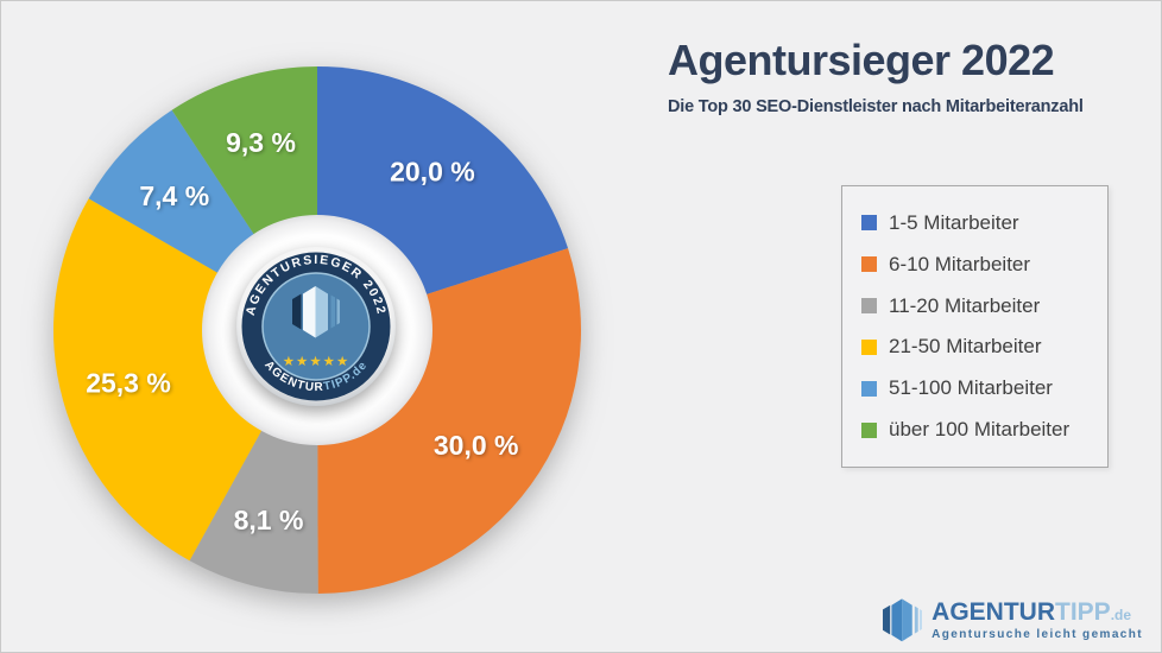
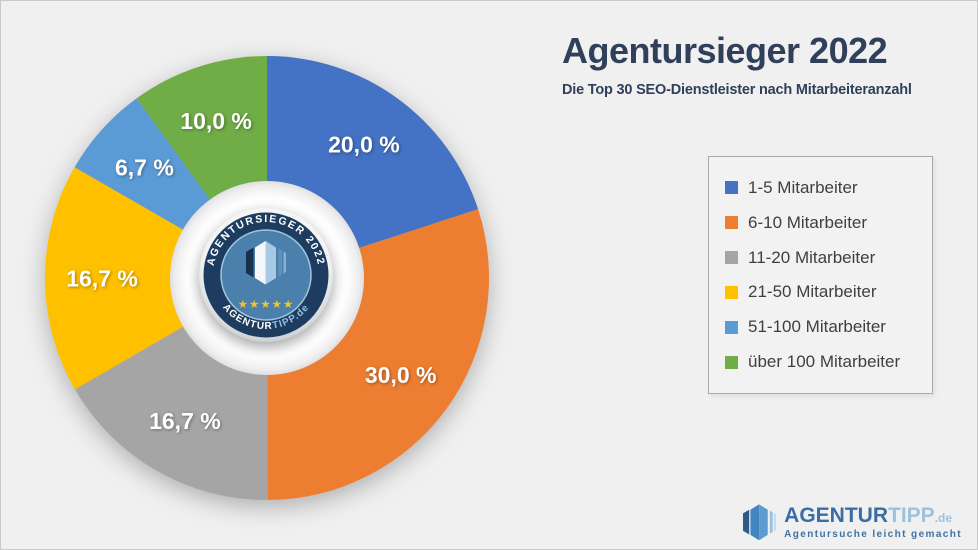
11-20 Mitarbeiter: 8,1 -> 16,7
21-50 Mitarbeiter: 25,3 -> 16,7
51-100 Mitarbeiter: 7,4 -> 6,7
über 100 Mitarbeiter: 9,3 -> 10,0
